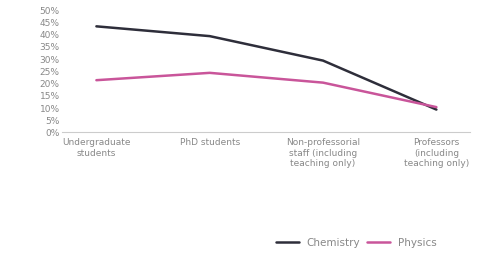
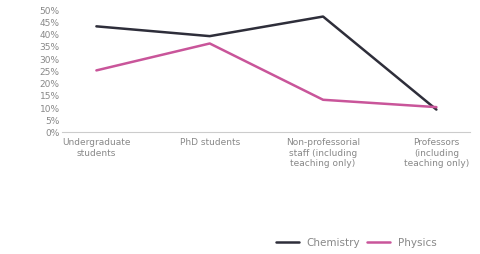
Physics/Undergraduate students: 21% -> 25%
Physics/PhD students: 24% -> 36%
Chemistry/Non-professorial staff (including teaching only): 29% -> 47%
Physics/Non-professorial staff (including teaching only): 20% -> 13%
